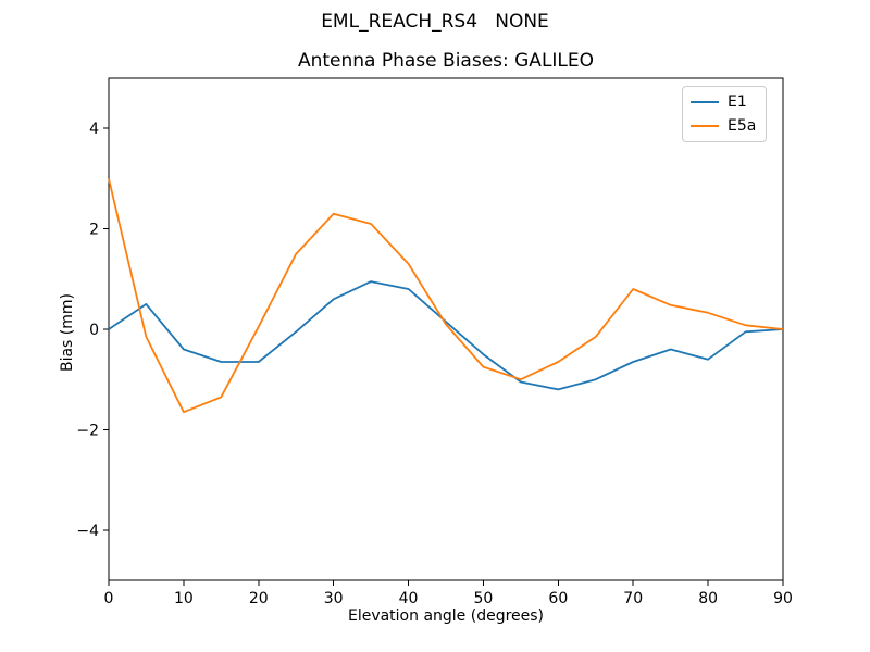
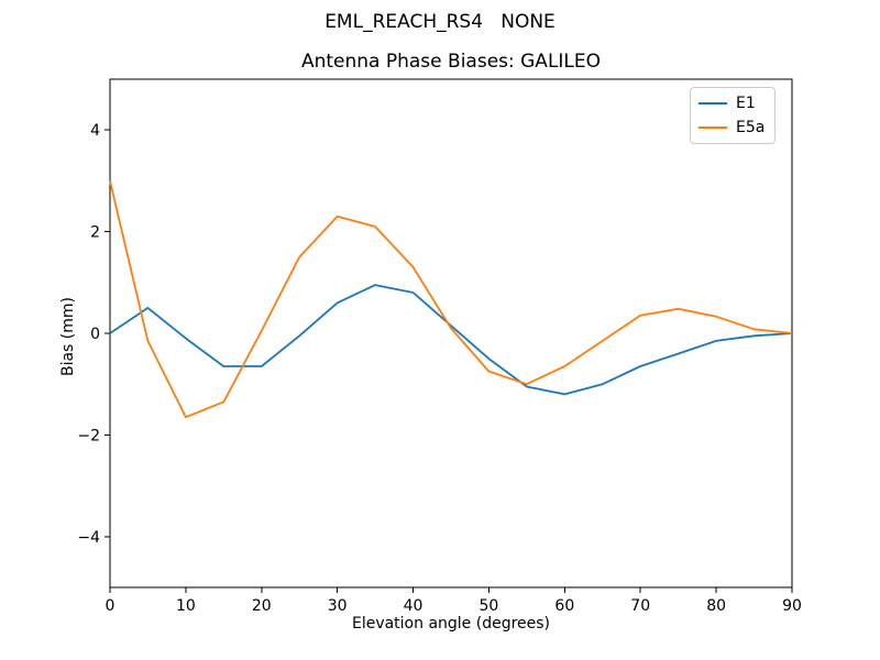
E1/10: -0.4 -> -0.1
E5a/70: 0.8 -> 0.3
E1/80: -0.6 -> -0.1
